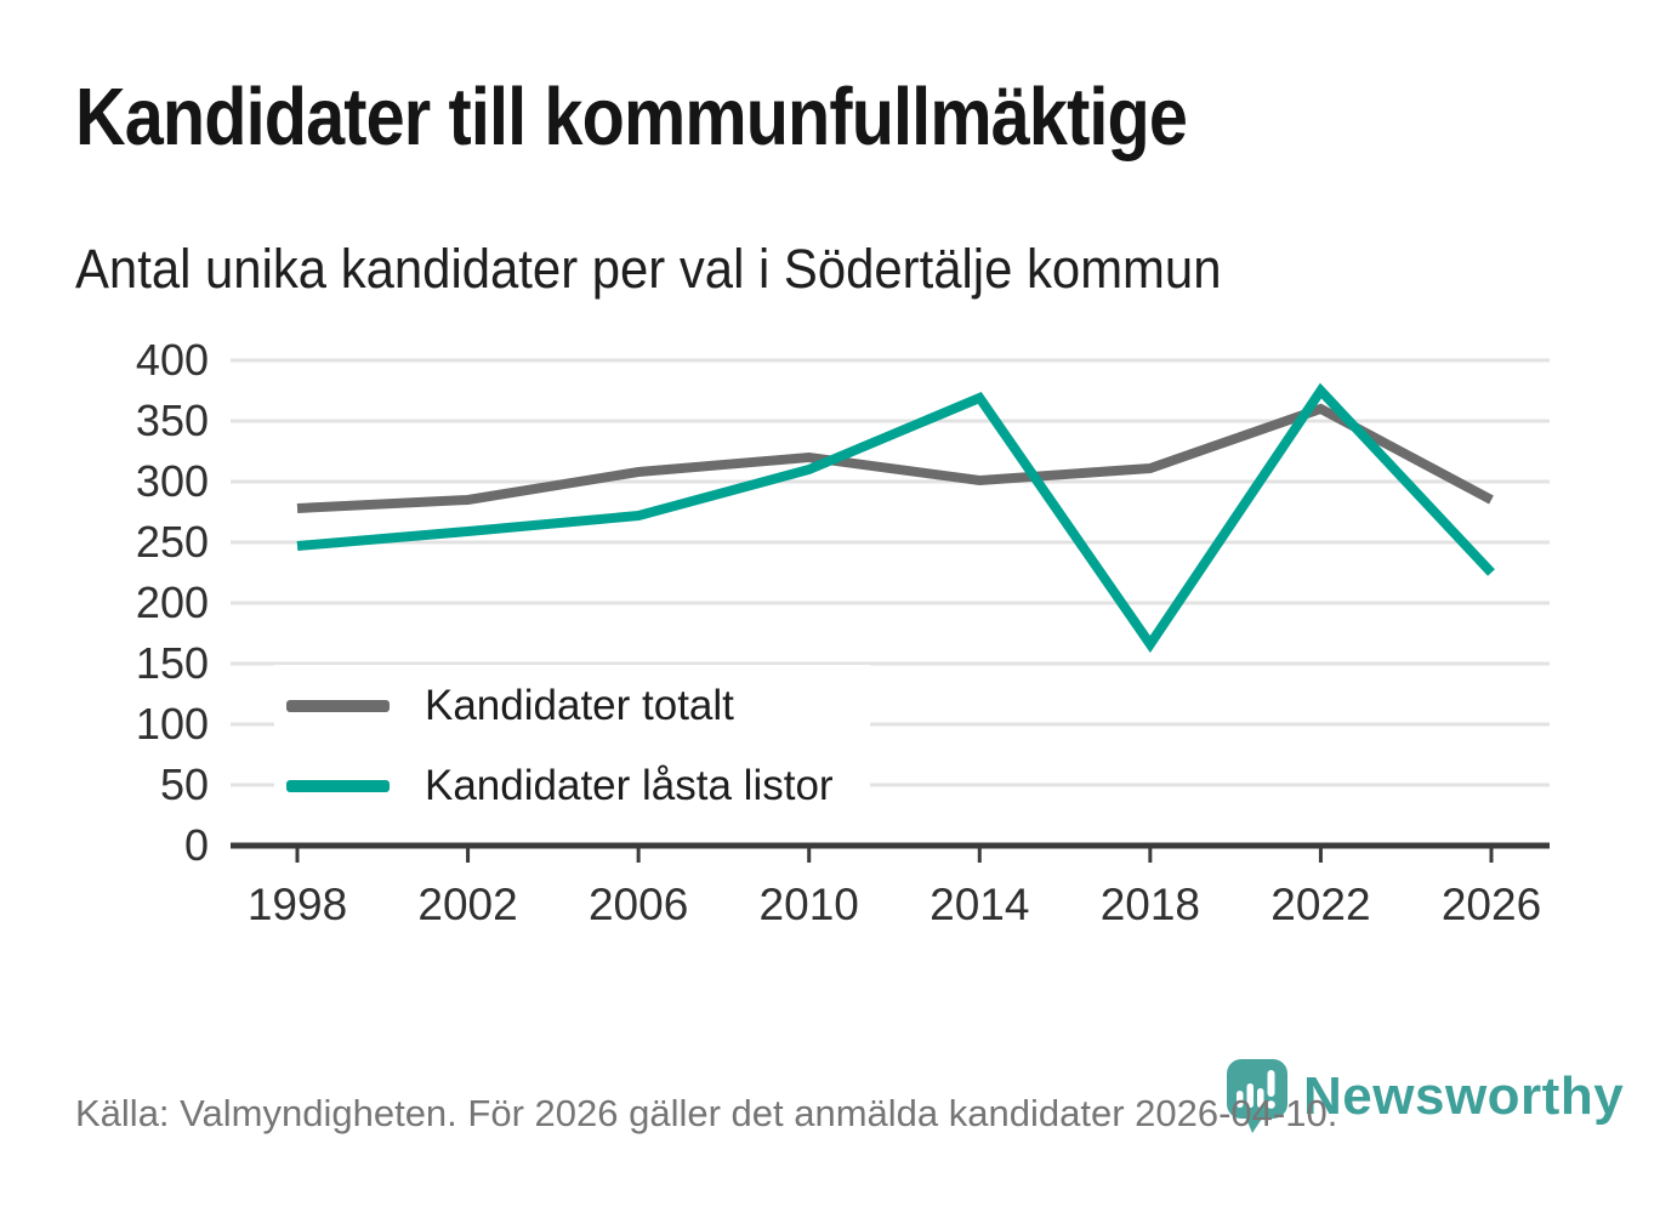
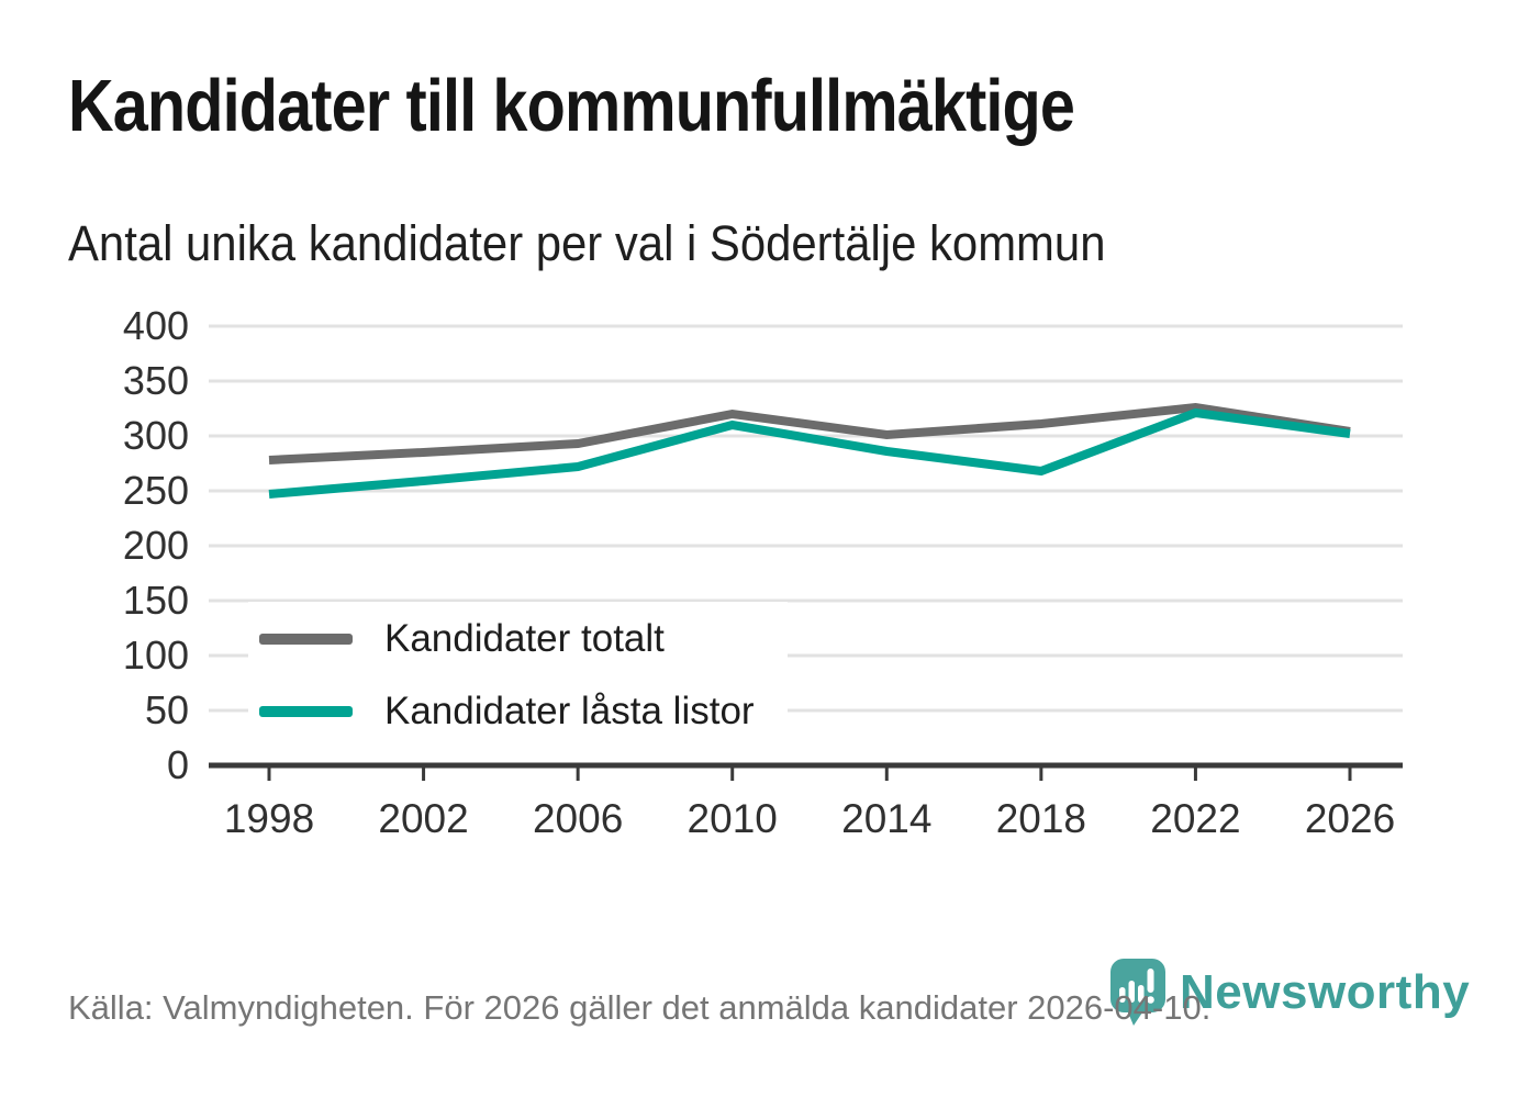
Kandidater totalt/2006: 308 -> 293
Kandidater låsta listor/2014: 369 -> 286
Kandidater låsta listor/2018: 166 -> 268
Kandidater totalt/2022: 360 -> 326
Kandidater låsta listor/2022: 375 -> 321
Kandidater totalt/2026: 285 -> 304
Kandidater låsta listor/2026: 225 -> 302
